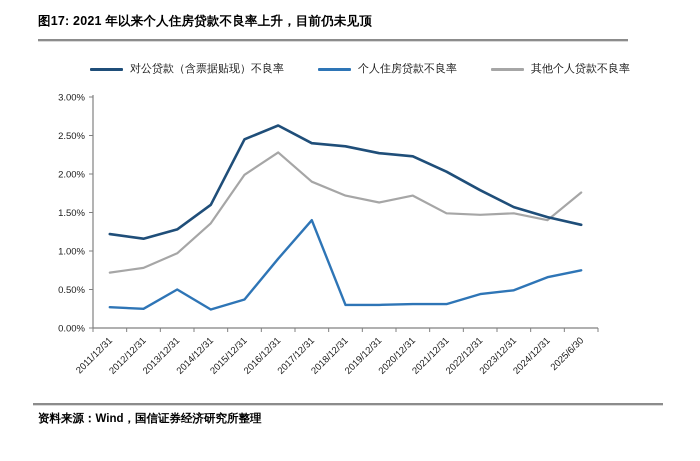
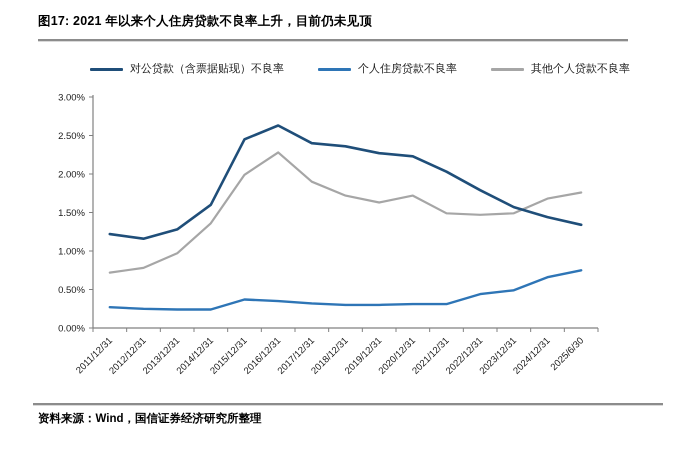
个人住房贷款不良率/2013/12/31: 0.5% -> 0.2%
个人住房贷款不良率/2016/12/31: 0.9% -> 0.3%
个人住房贷款不良率/2017/12/31: 1.4% -> 0.3%
其他个人贷款不良率/2024/12/31: 1.4% -> 1.7%
